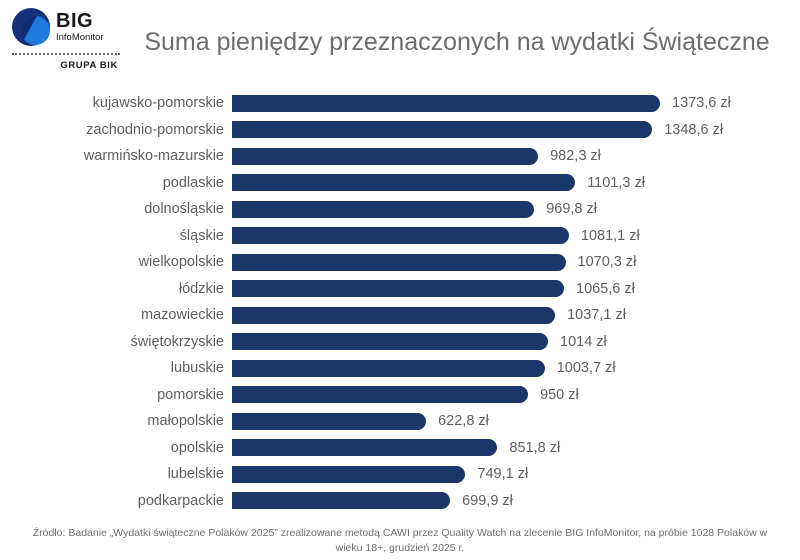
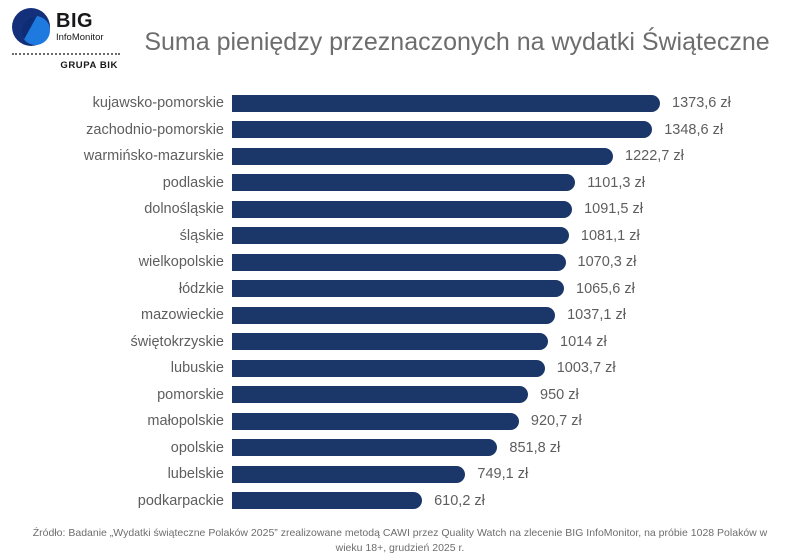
warmińsko-mazurskie: 982,3 -> 1222,7
dolnośląskie: 969,8 -> 1091,5
małopolskie: 622,8 -> 920,7
podkarpackie: 699,9 -> 610,2
